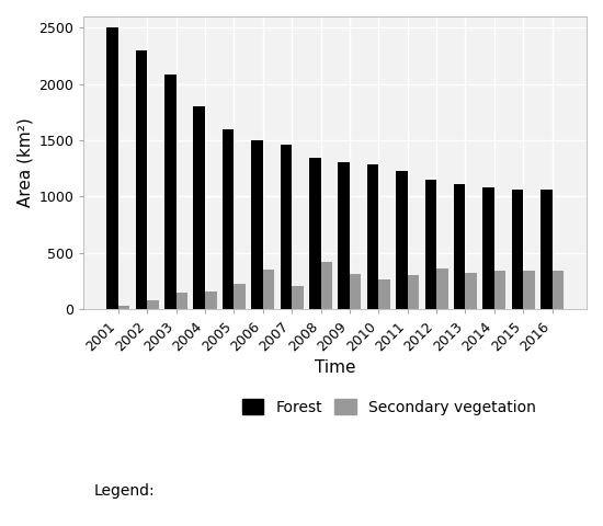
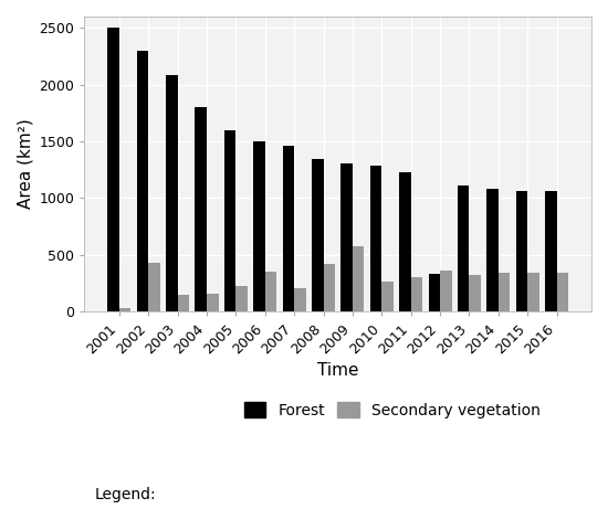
Secondary vegetation/2002: 80 -> 430
Secondary vegetation/2009: 310 -> 580
Forest/2012: 1150 -> 330
